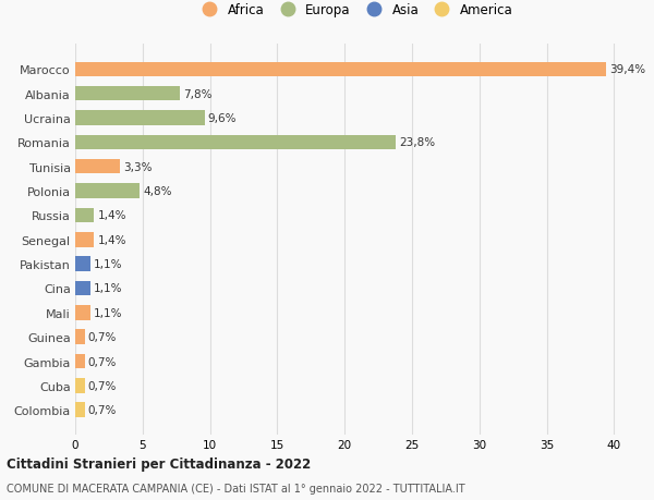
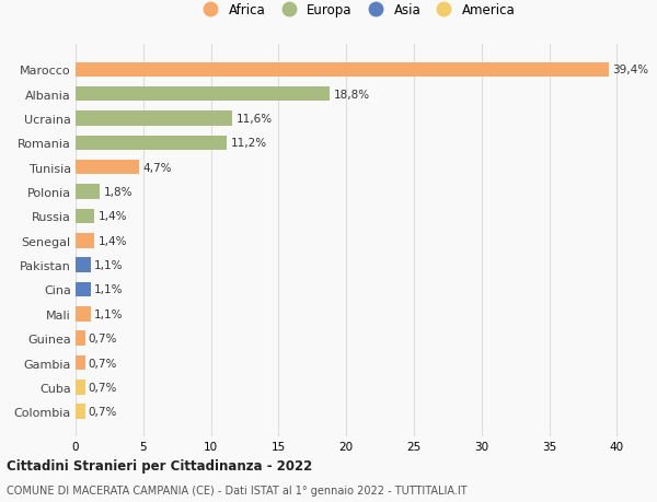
Albania: 7,8% -> 18,8%
Ucraina: 9,6% -> 11,6%
Romania: 23,8% -> 11,2%
Tunisia: 3,3% -> 4,7%
Polonia: 4,8% -> 1,8%
